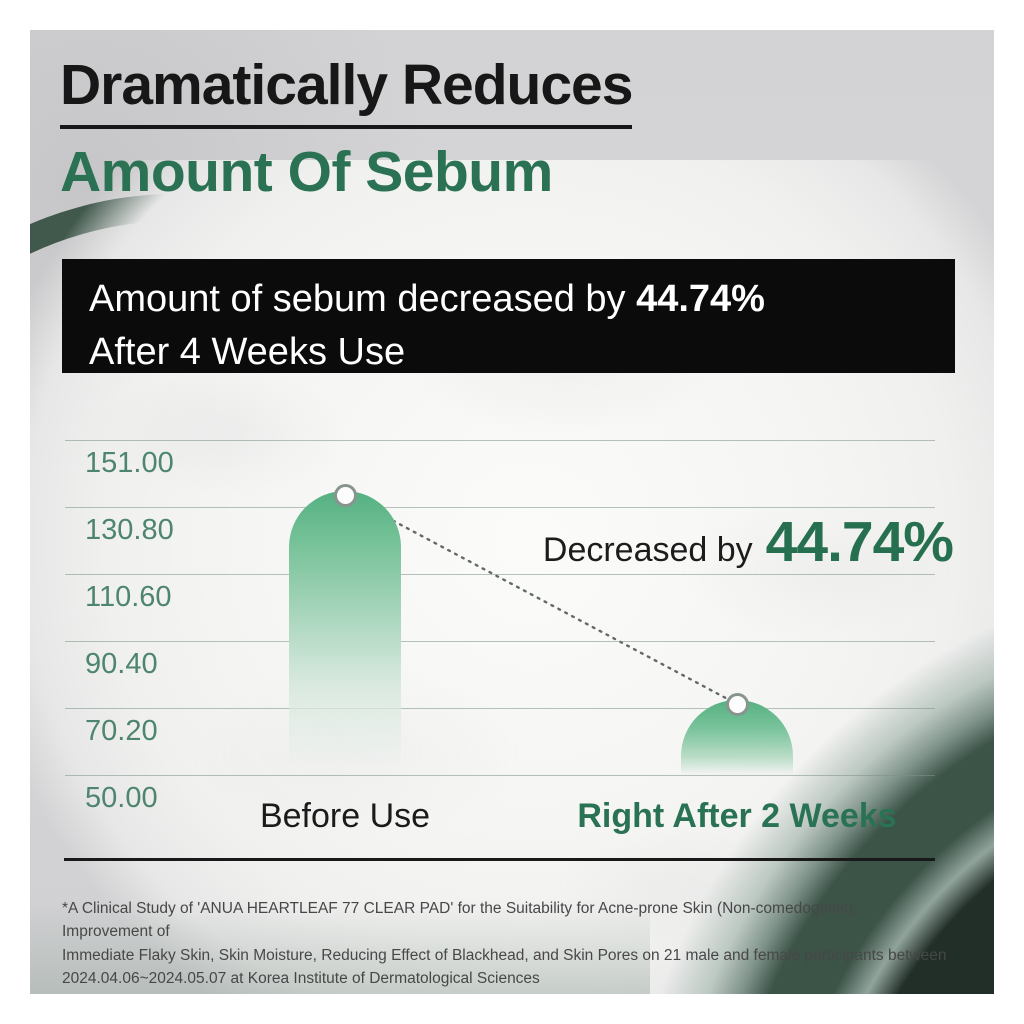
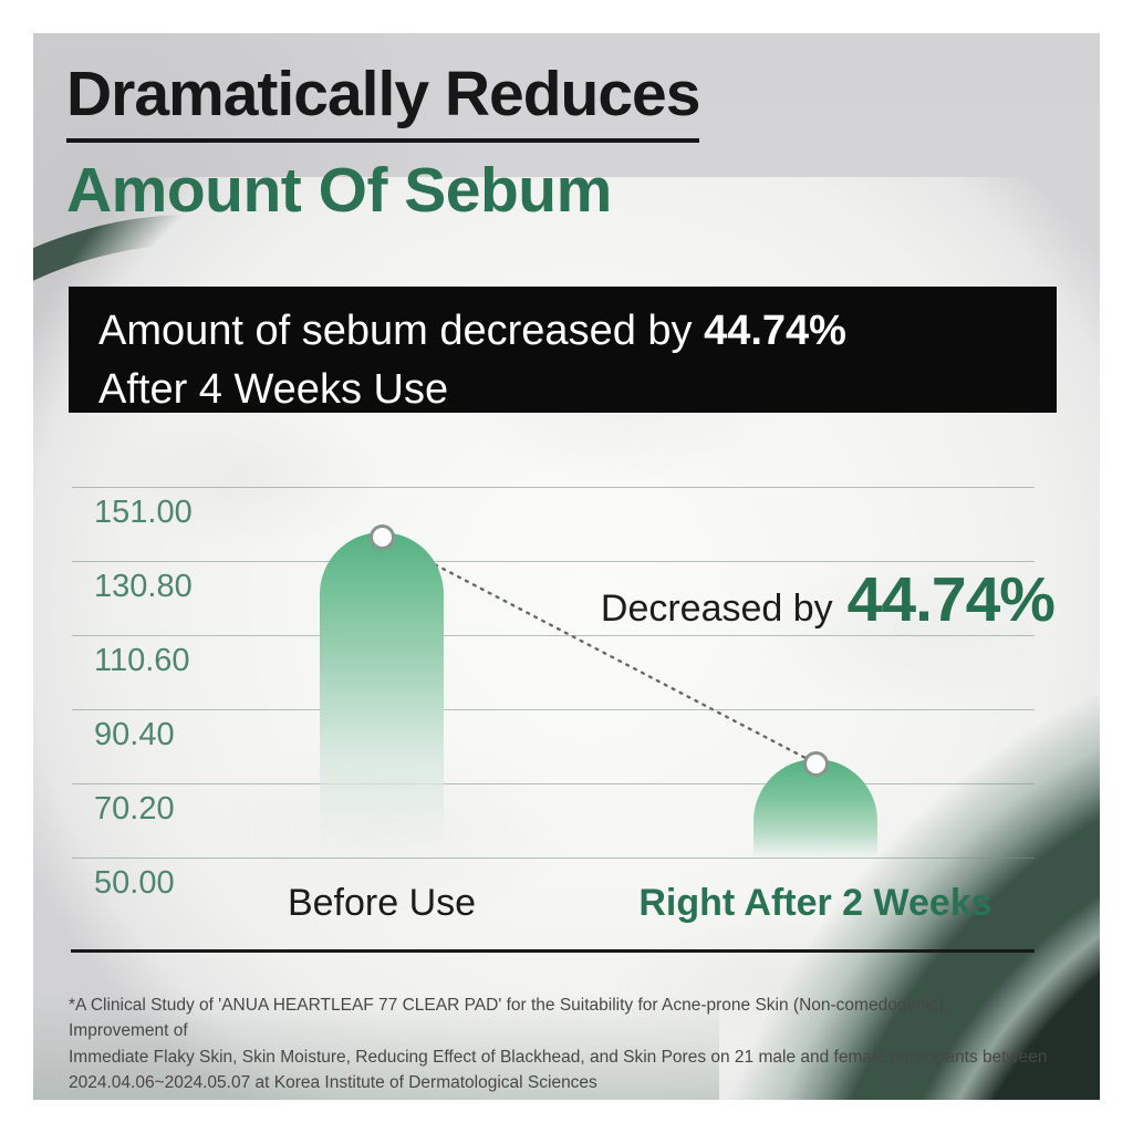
Before Use: 135 -> 138
Right After 2 Weeks: 72 -> 76
